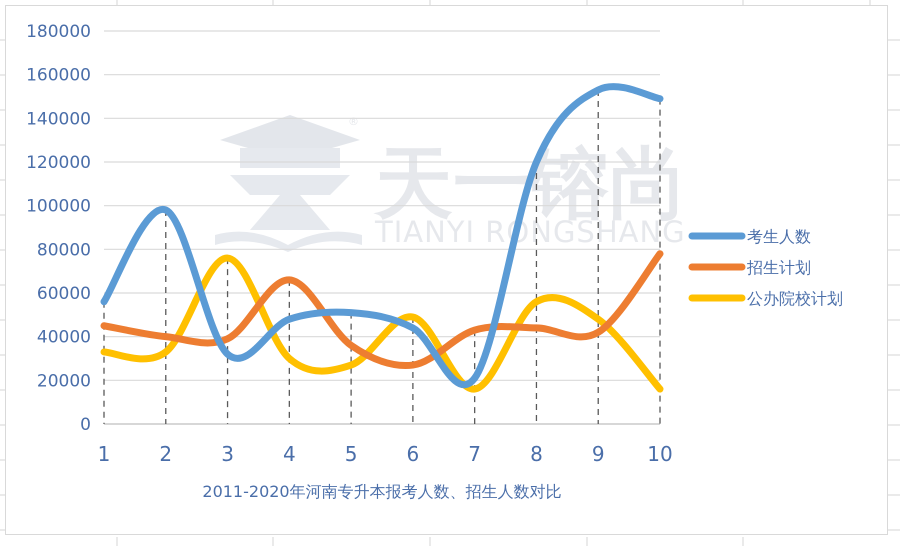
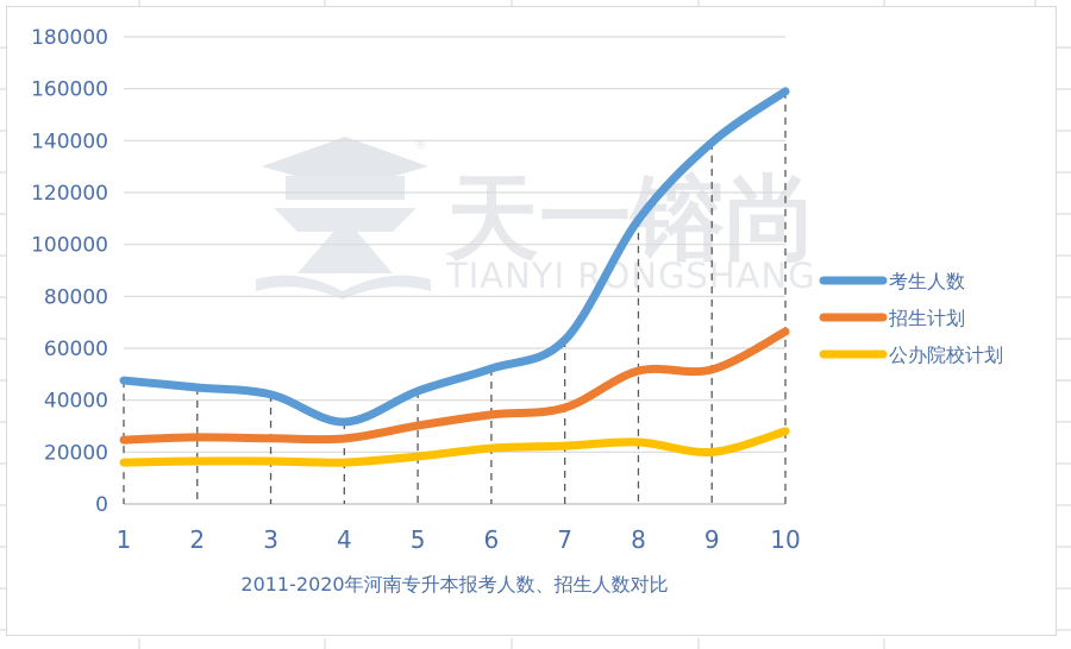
考生人数/1: 56000 -> 48000
招生计划/1: 45000 -> 25000
公办院校计划/1: 33000 -> 16000
考生人数/2: 98000 -> 45000
招生计划/2: 40000 -> 26000
公办院校计划/2: 33000 -> 16000
考生人数/3: 32000 -> 42000
招生计划/3: 39000 -> 25000
公办院校计划/3: 76000 -> 16000
考生人数/4: 48000 -> 32000
招生计划/4: 66000 -> 25000
公办院校计划/4: 30000 -> 16000
考生人数/5: 51000 -> 44000
招生计划/5: 36000 -> 30000
公办院校计划/5: 27000 -> 18000
考生人数/6: 44000 -> 52000
招生计划/6: 27000 -> 34000
公办院校计划/6: 49000 -> 22000
考生人数/7: 21000 -> 63000
招生计划/7: 43000 -> 37000
公办院校计划/7: 16000 -> 22000
考生人数/8: 120000 -> 110000
招生计划/8: 44000 -> 51000
公办院校计划/8: 56000 -> 24000
考生人数/9: 153000 -> 139000
招生计划/9: 42000 -> 52000
公办院校计划/9: 48000 -> 20000
考生人数/10: 149000 -> 159000
招生计划/10: 78000 -> 66000
公办院校计划/10: 16000 -> 28000
